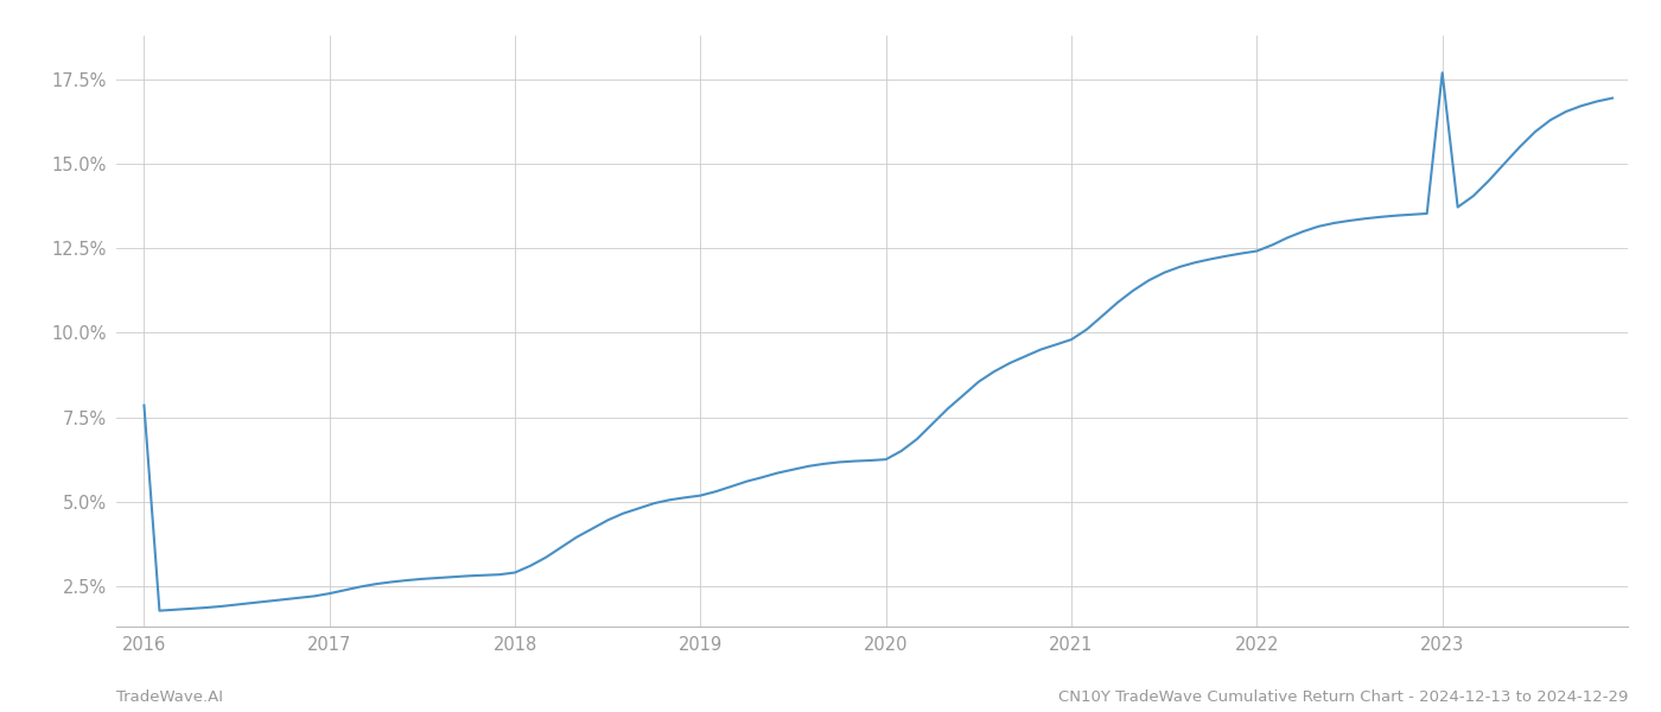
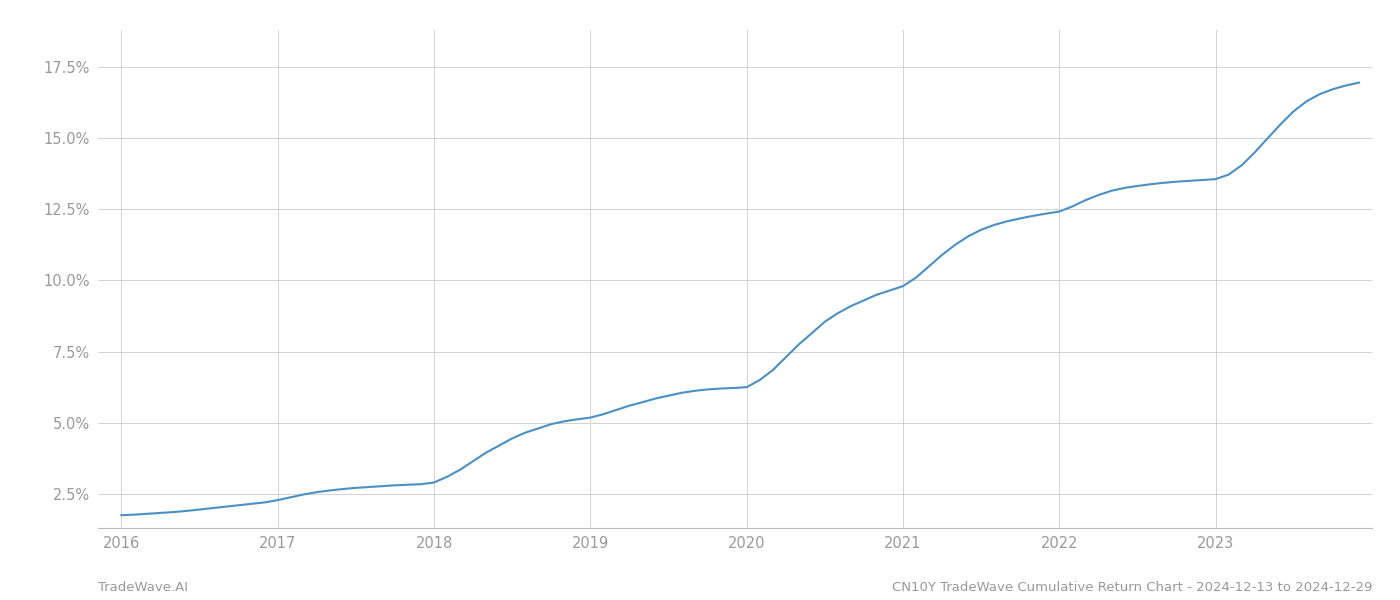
2016: 7.85% -> 1.75%
2023: 17.70% -> 13.56%
